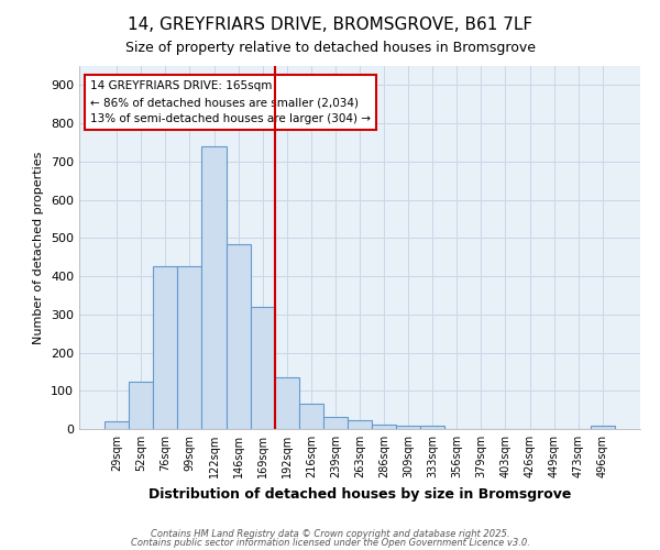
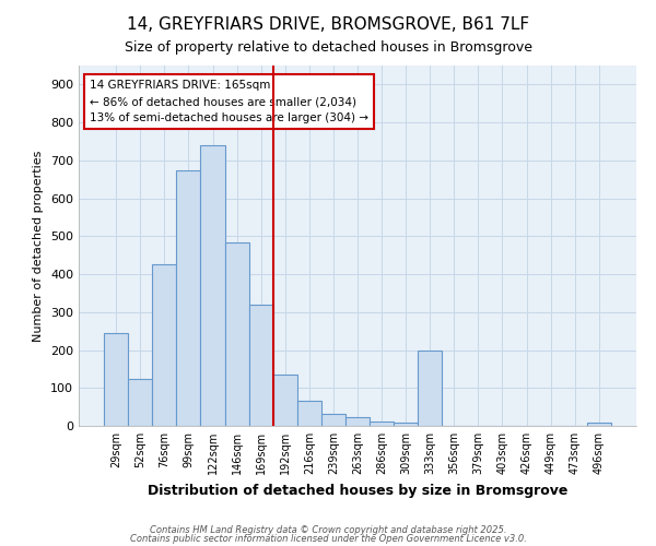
29sqm: 20 -> 245
99sqm: 425 -> 675
333sqm: 8 -> 200
